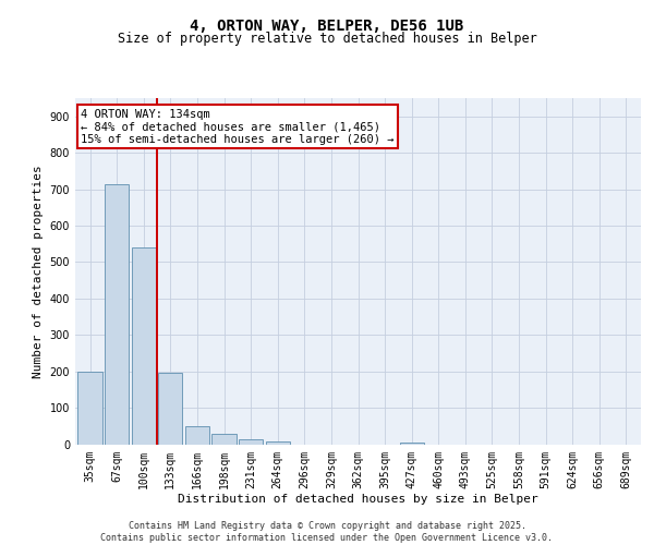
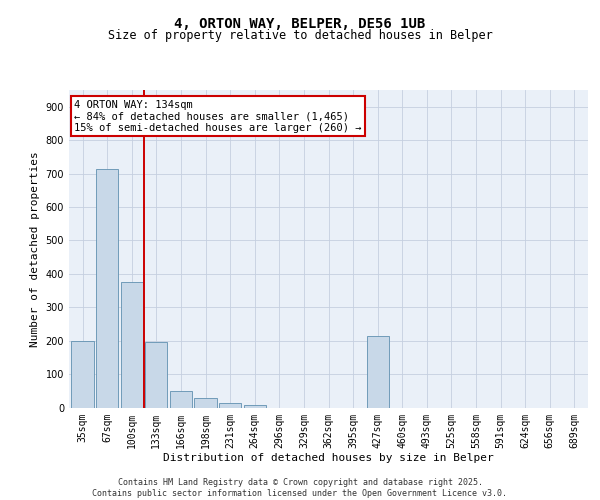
100sqm: 540 -> 375
427sqm: 3 -> 215
